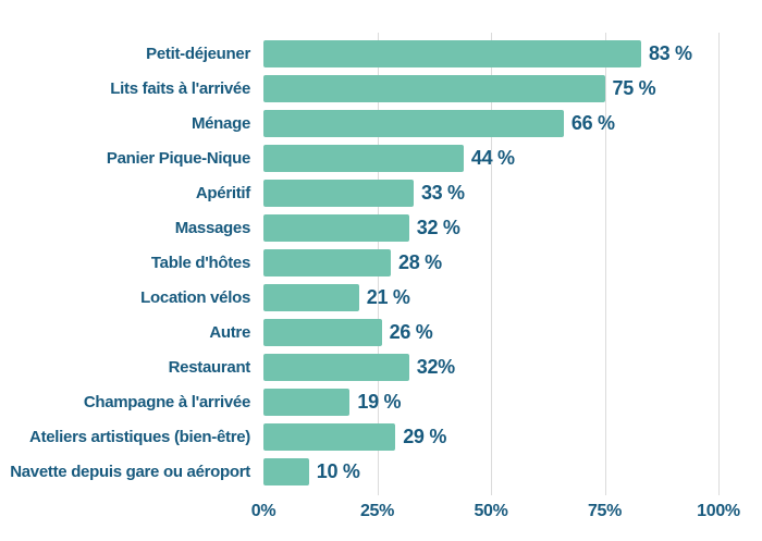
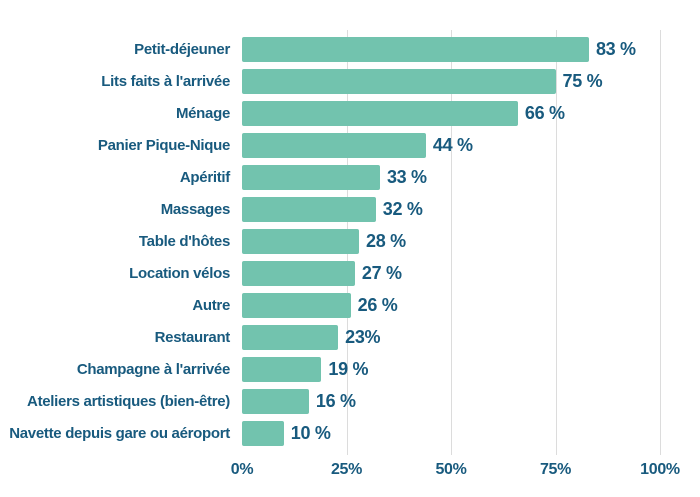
Location vélos: 21 -> 27
Restaurant: 32% -> 23%
Ateliers artistiques (bien-être): 29 -> 16
